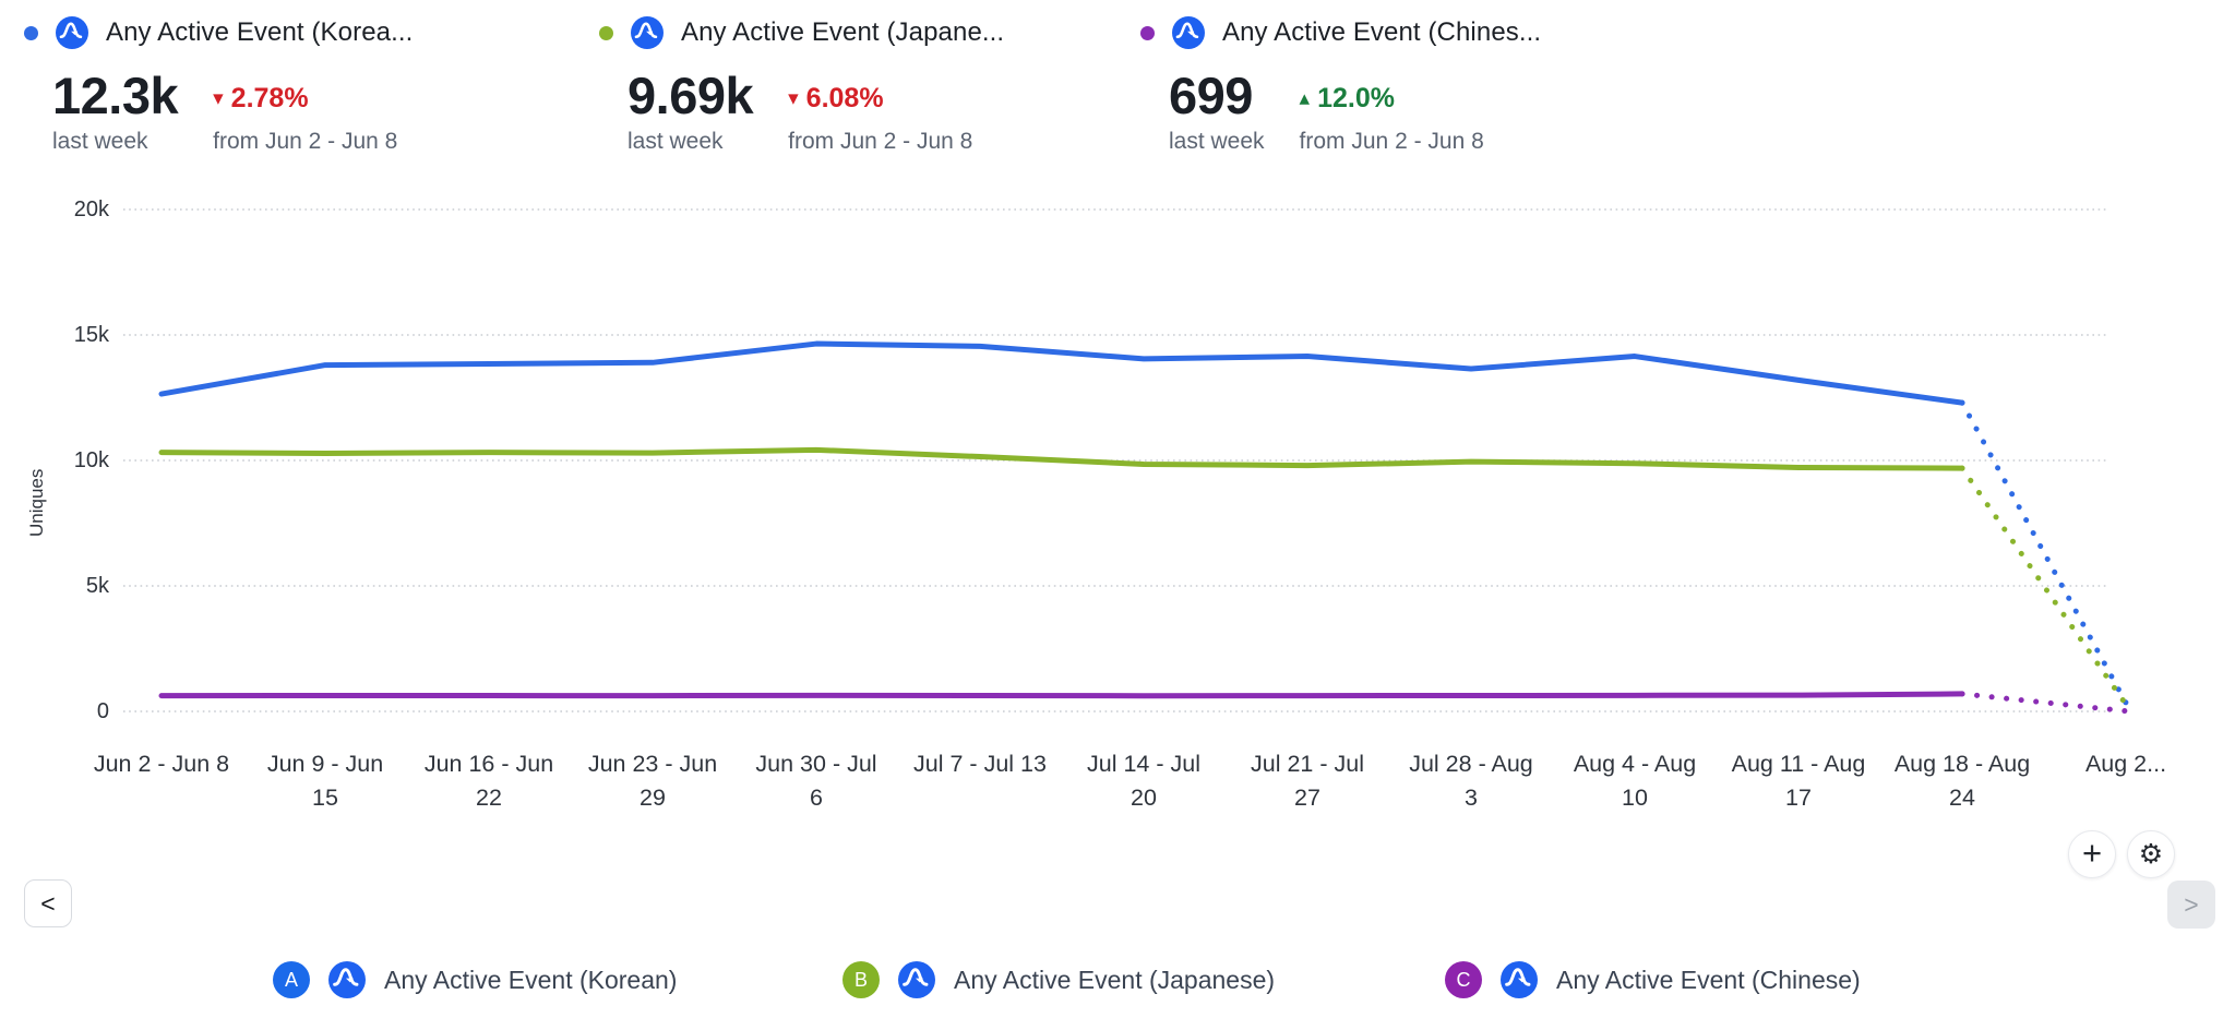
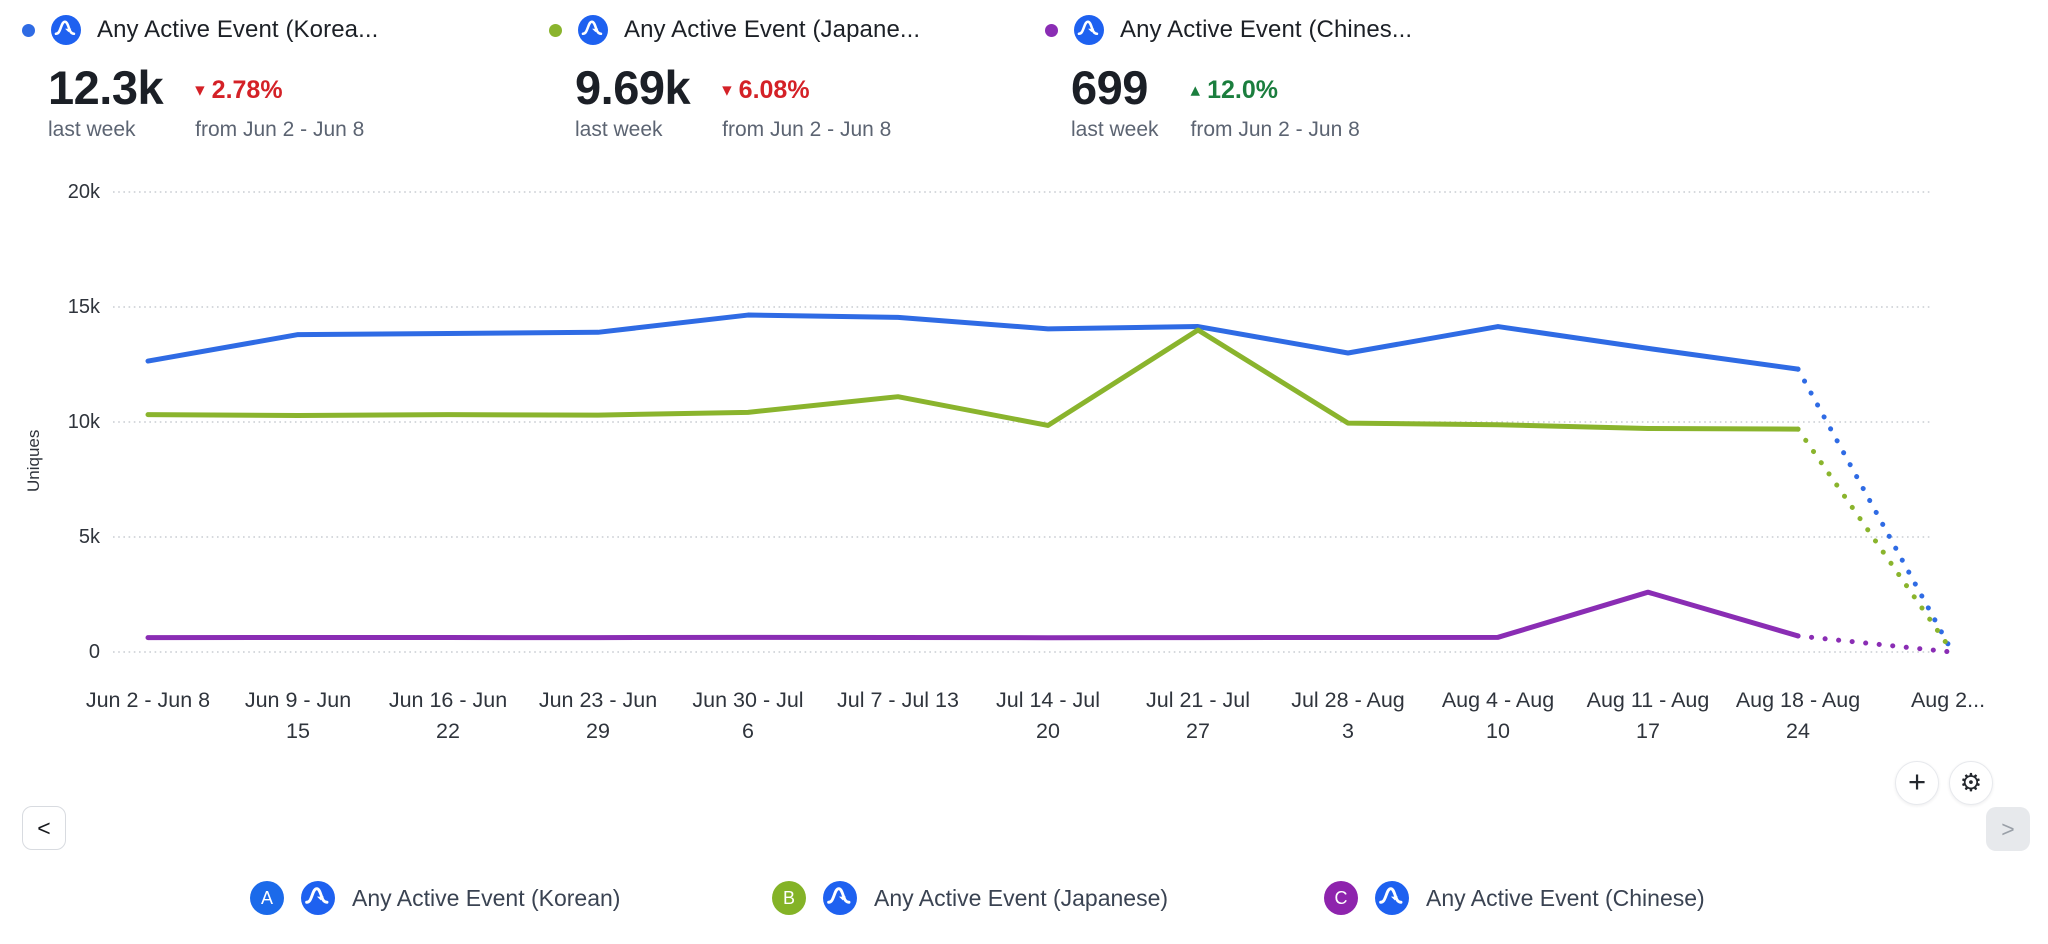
Any Active Event (Japanese)/Jul 7 - Jul 13: 10.2k -> 11.1k
Any Active Event (Japanese)/Jul 21 - Jul 27: 9.8k -> 14.0k
Any Active Event (Korean)/Jul 28 - Aug 3: 13.6k -> 13.0k
Any Active Event (Chinese)/Aug 11 - Aug 17: 0.6k -> 2.6k
